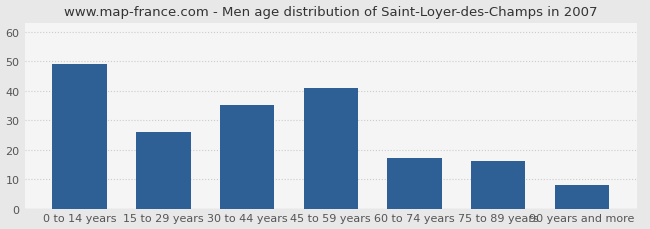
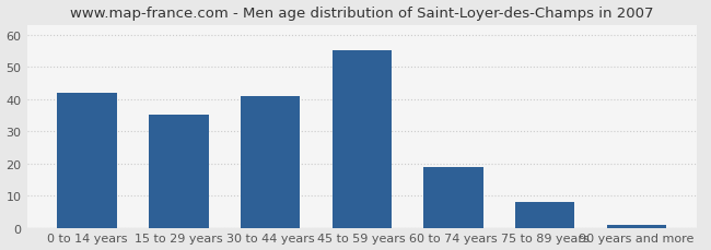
0 to 14 years: 49 -> 42
15 to 29 years: 26 -> 35
30 to 44 years: 35 -> 41
45 to 59 years: 41 -> 55
60 to 74 years: 17 -> 19
75 to 89 years: 16 -> 8
90 years and more: 8 -> 1
